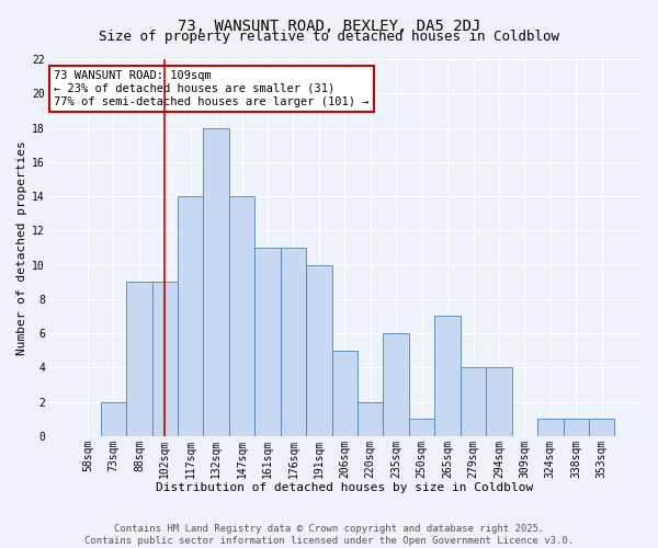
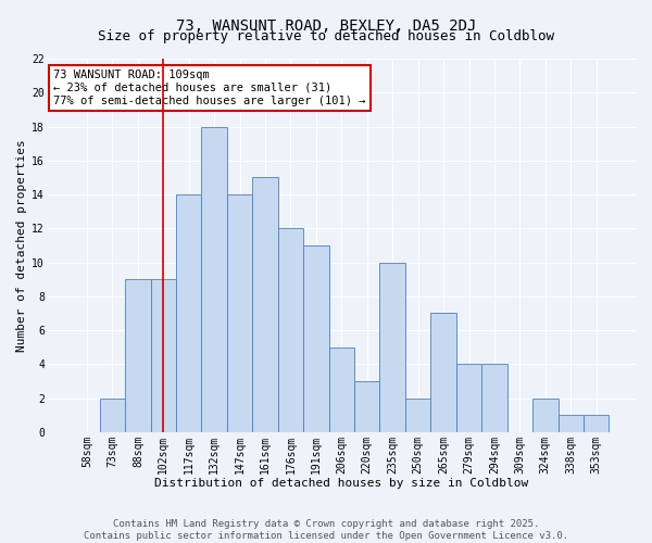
161sqm: 11 -> 15
176sqm: 11 -> 12
191sqm: 10 -> 11
220sqm: 2 -> 3
235sqm: 6 -> 10
250sqm: 1 -> 2
324sqm: 1 -> 2
